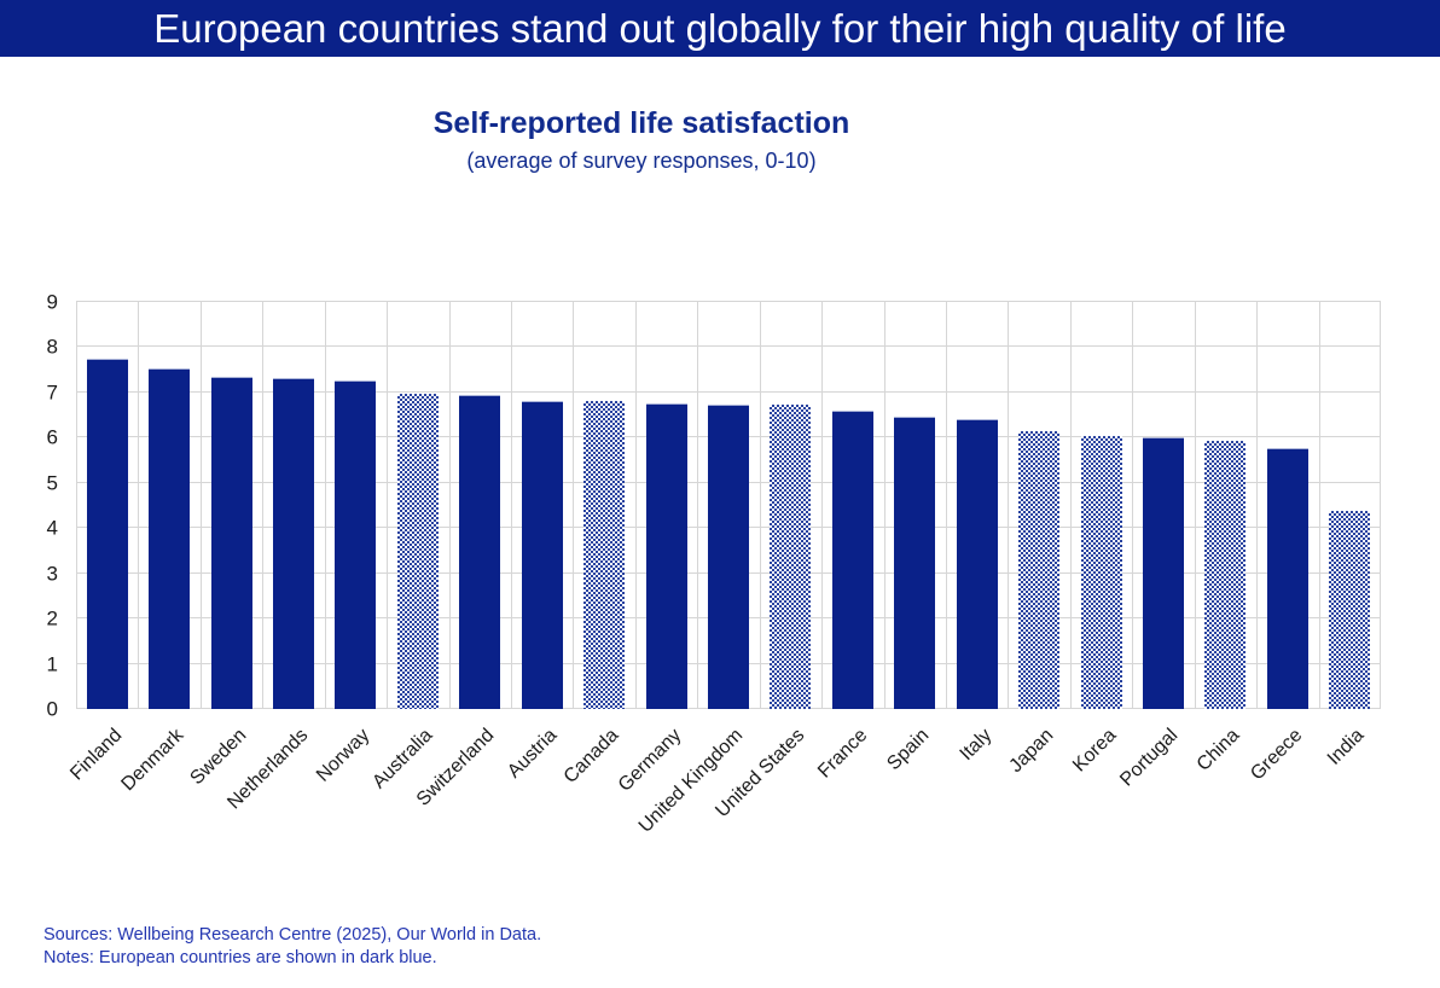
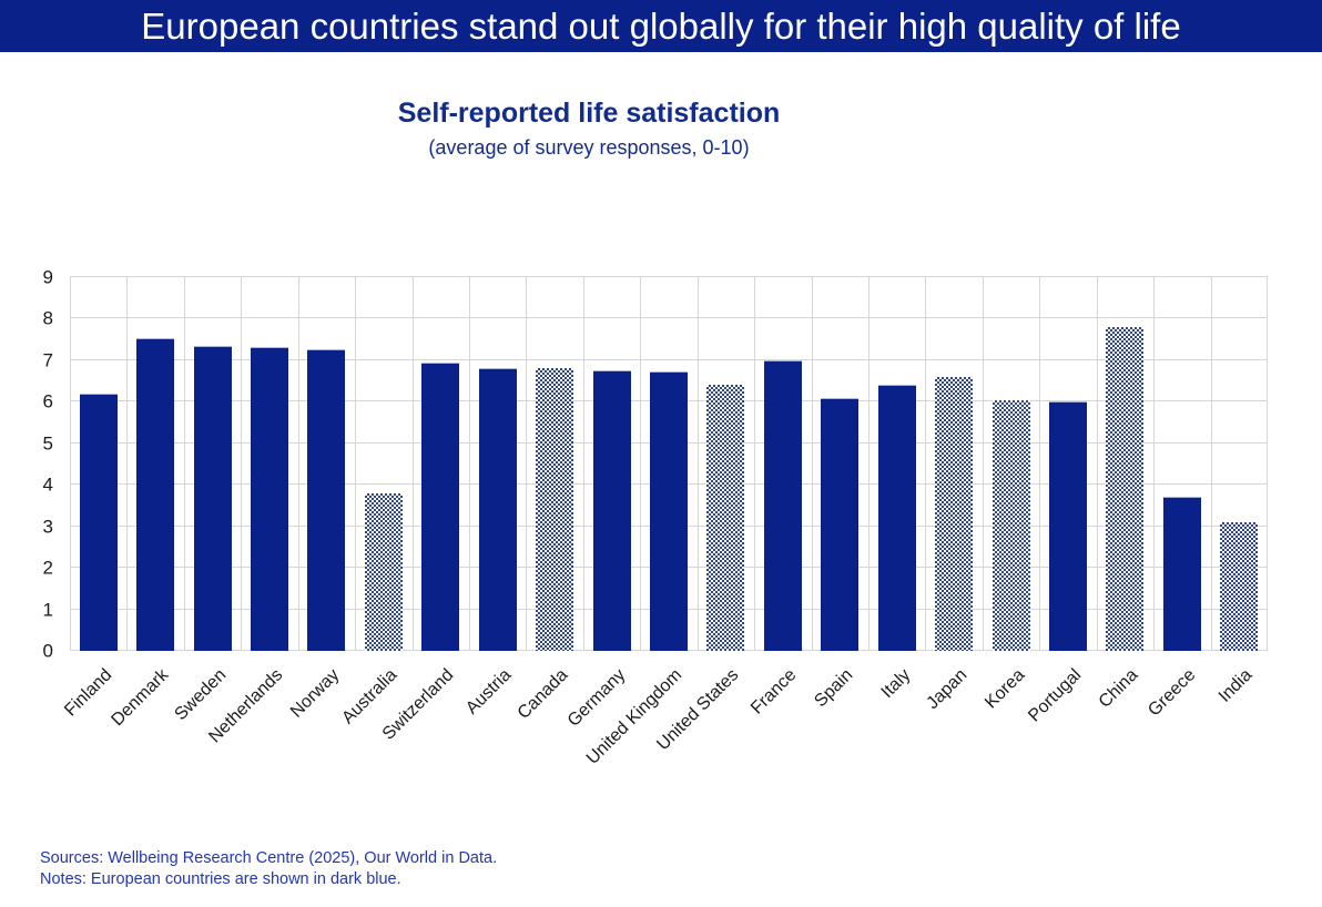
Finland: 7.7 -> 6.2
Australia: 7.0 -> 3.8
United States: 6.7 -> 6.4
France: 6.6 -> 7.0
Spain: 6.5 -> 6.1
Japan: 6.2 -> 6.6
China: 5.9 -> 7.8
Greece: 5.8 -> 3.7
India: 4.4 -> 3.1
